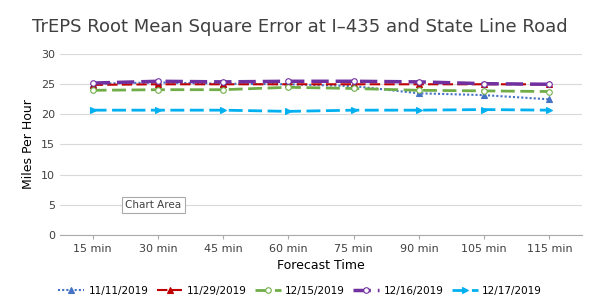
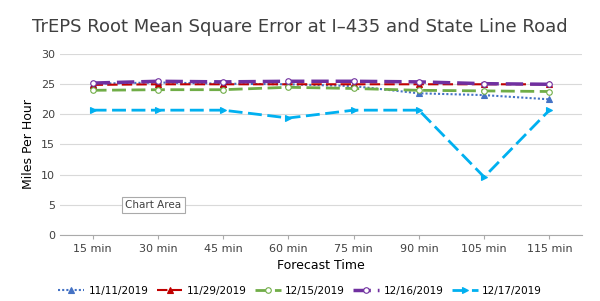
12/17/2019/60 min: 20.5 -> 19.4
12/17/2019/105 min: 20.8 -> 9.6
